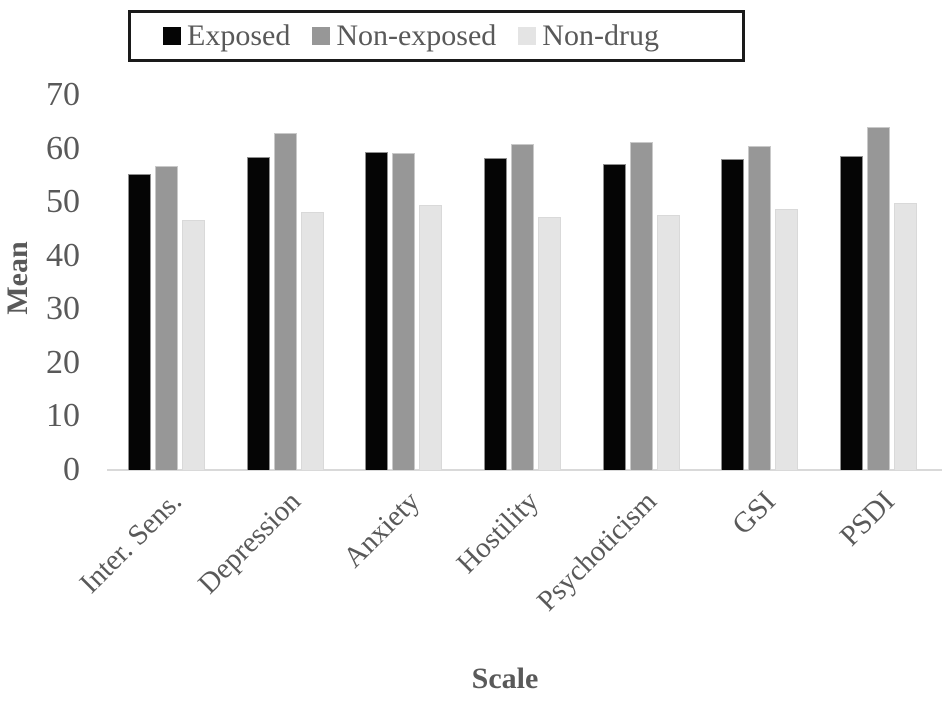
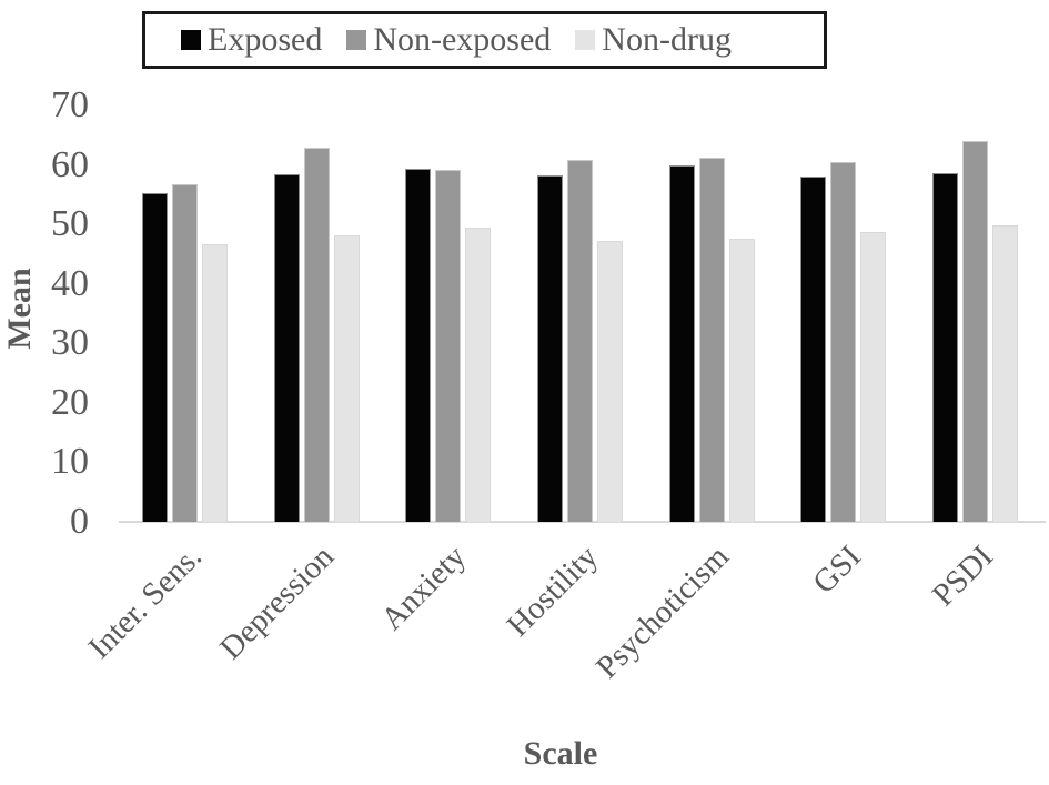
Exposed/Psychoticism: 57 -> 60
